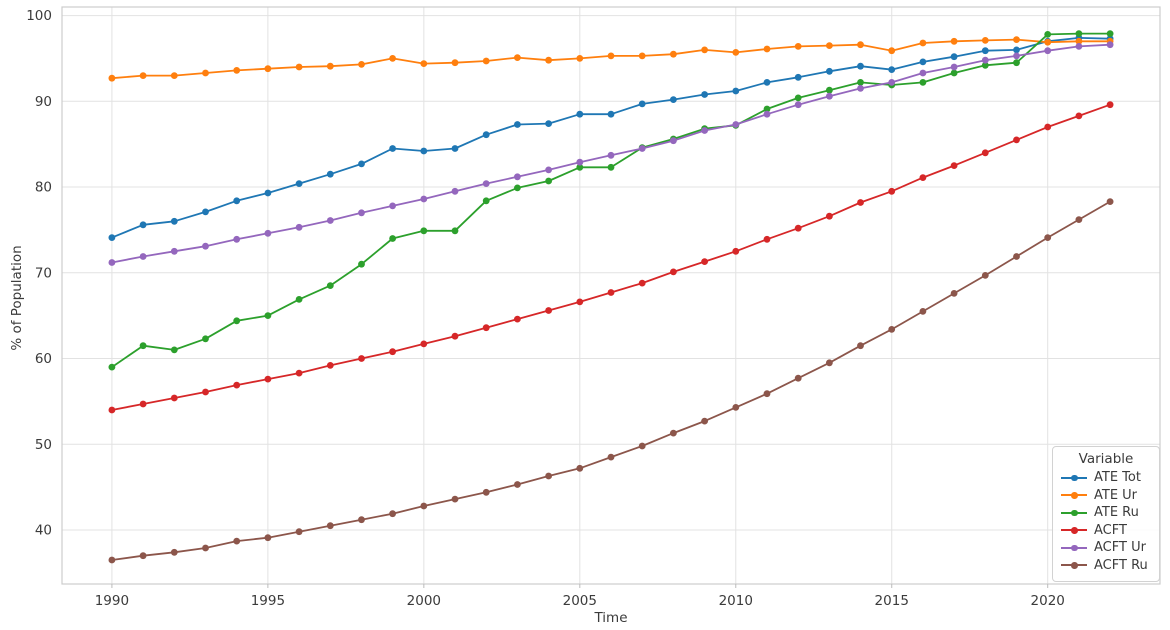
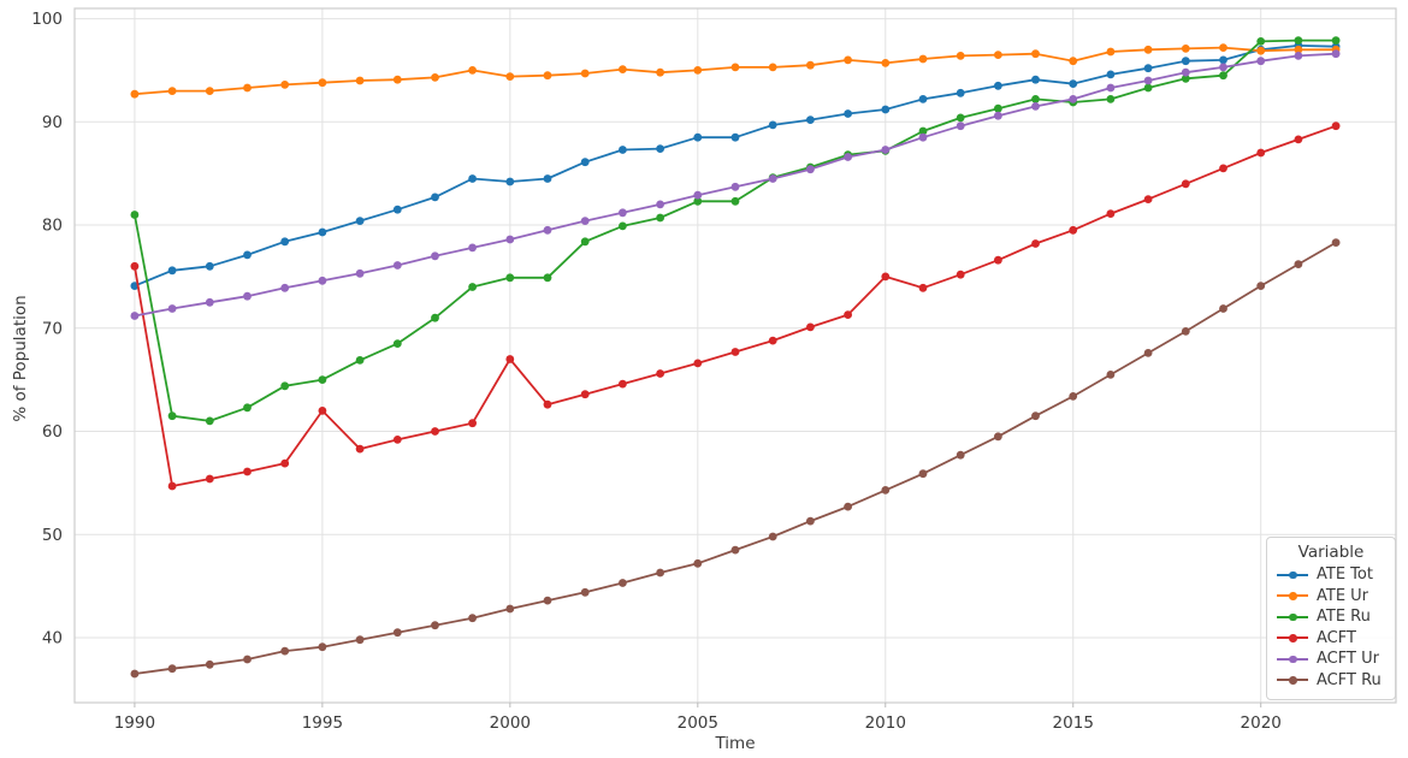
ATE Ru/1990: 59 -> 81
ACFT/1990: 54 -> 76
ACFT/1995: 58 -> 62
ACFT/2000: 62 -> 67
ACFT/2010: 72 -> 75
